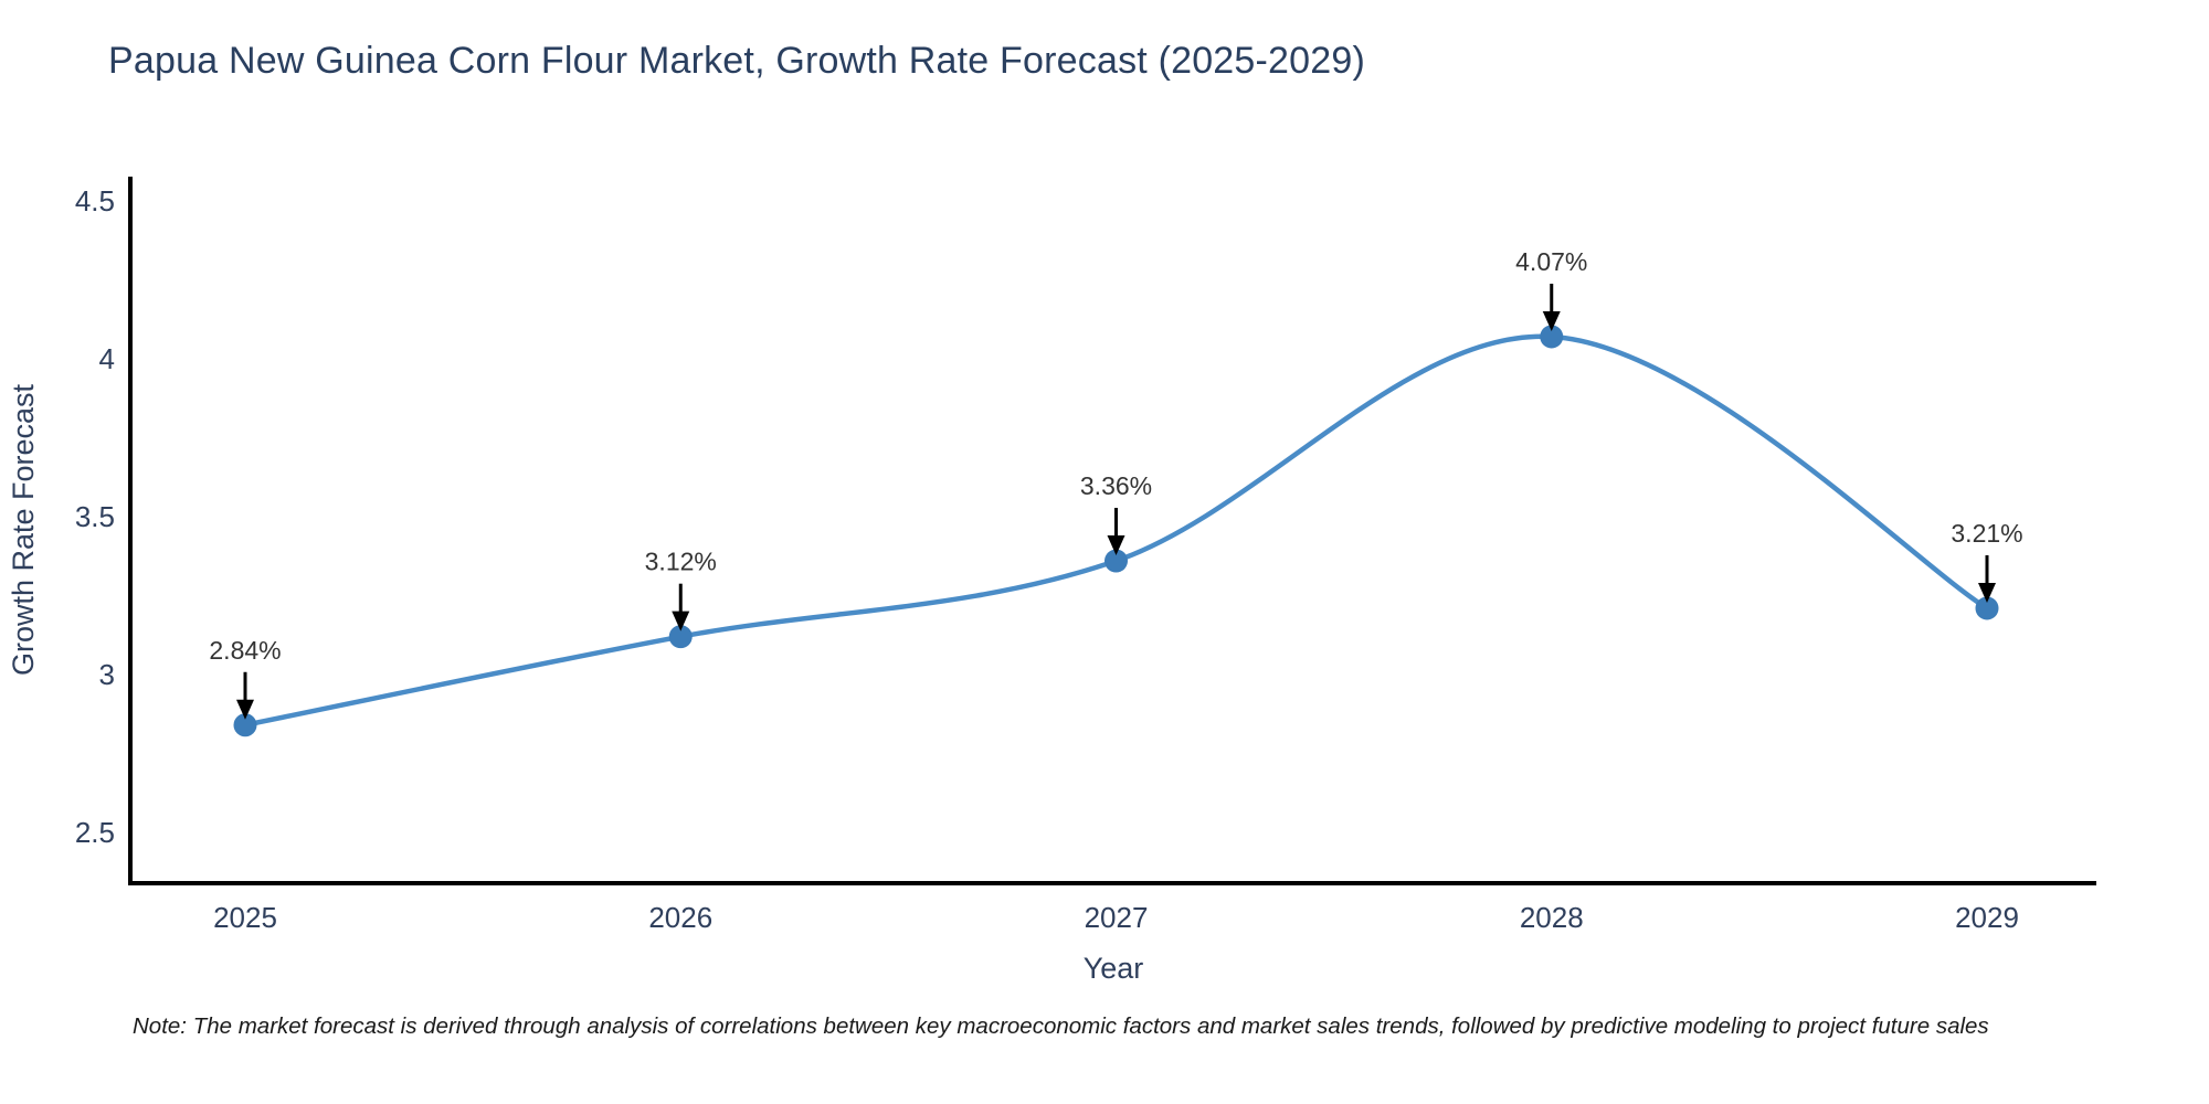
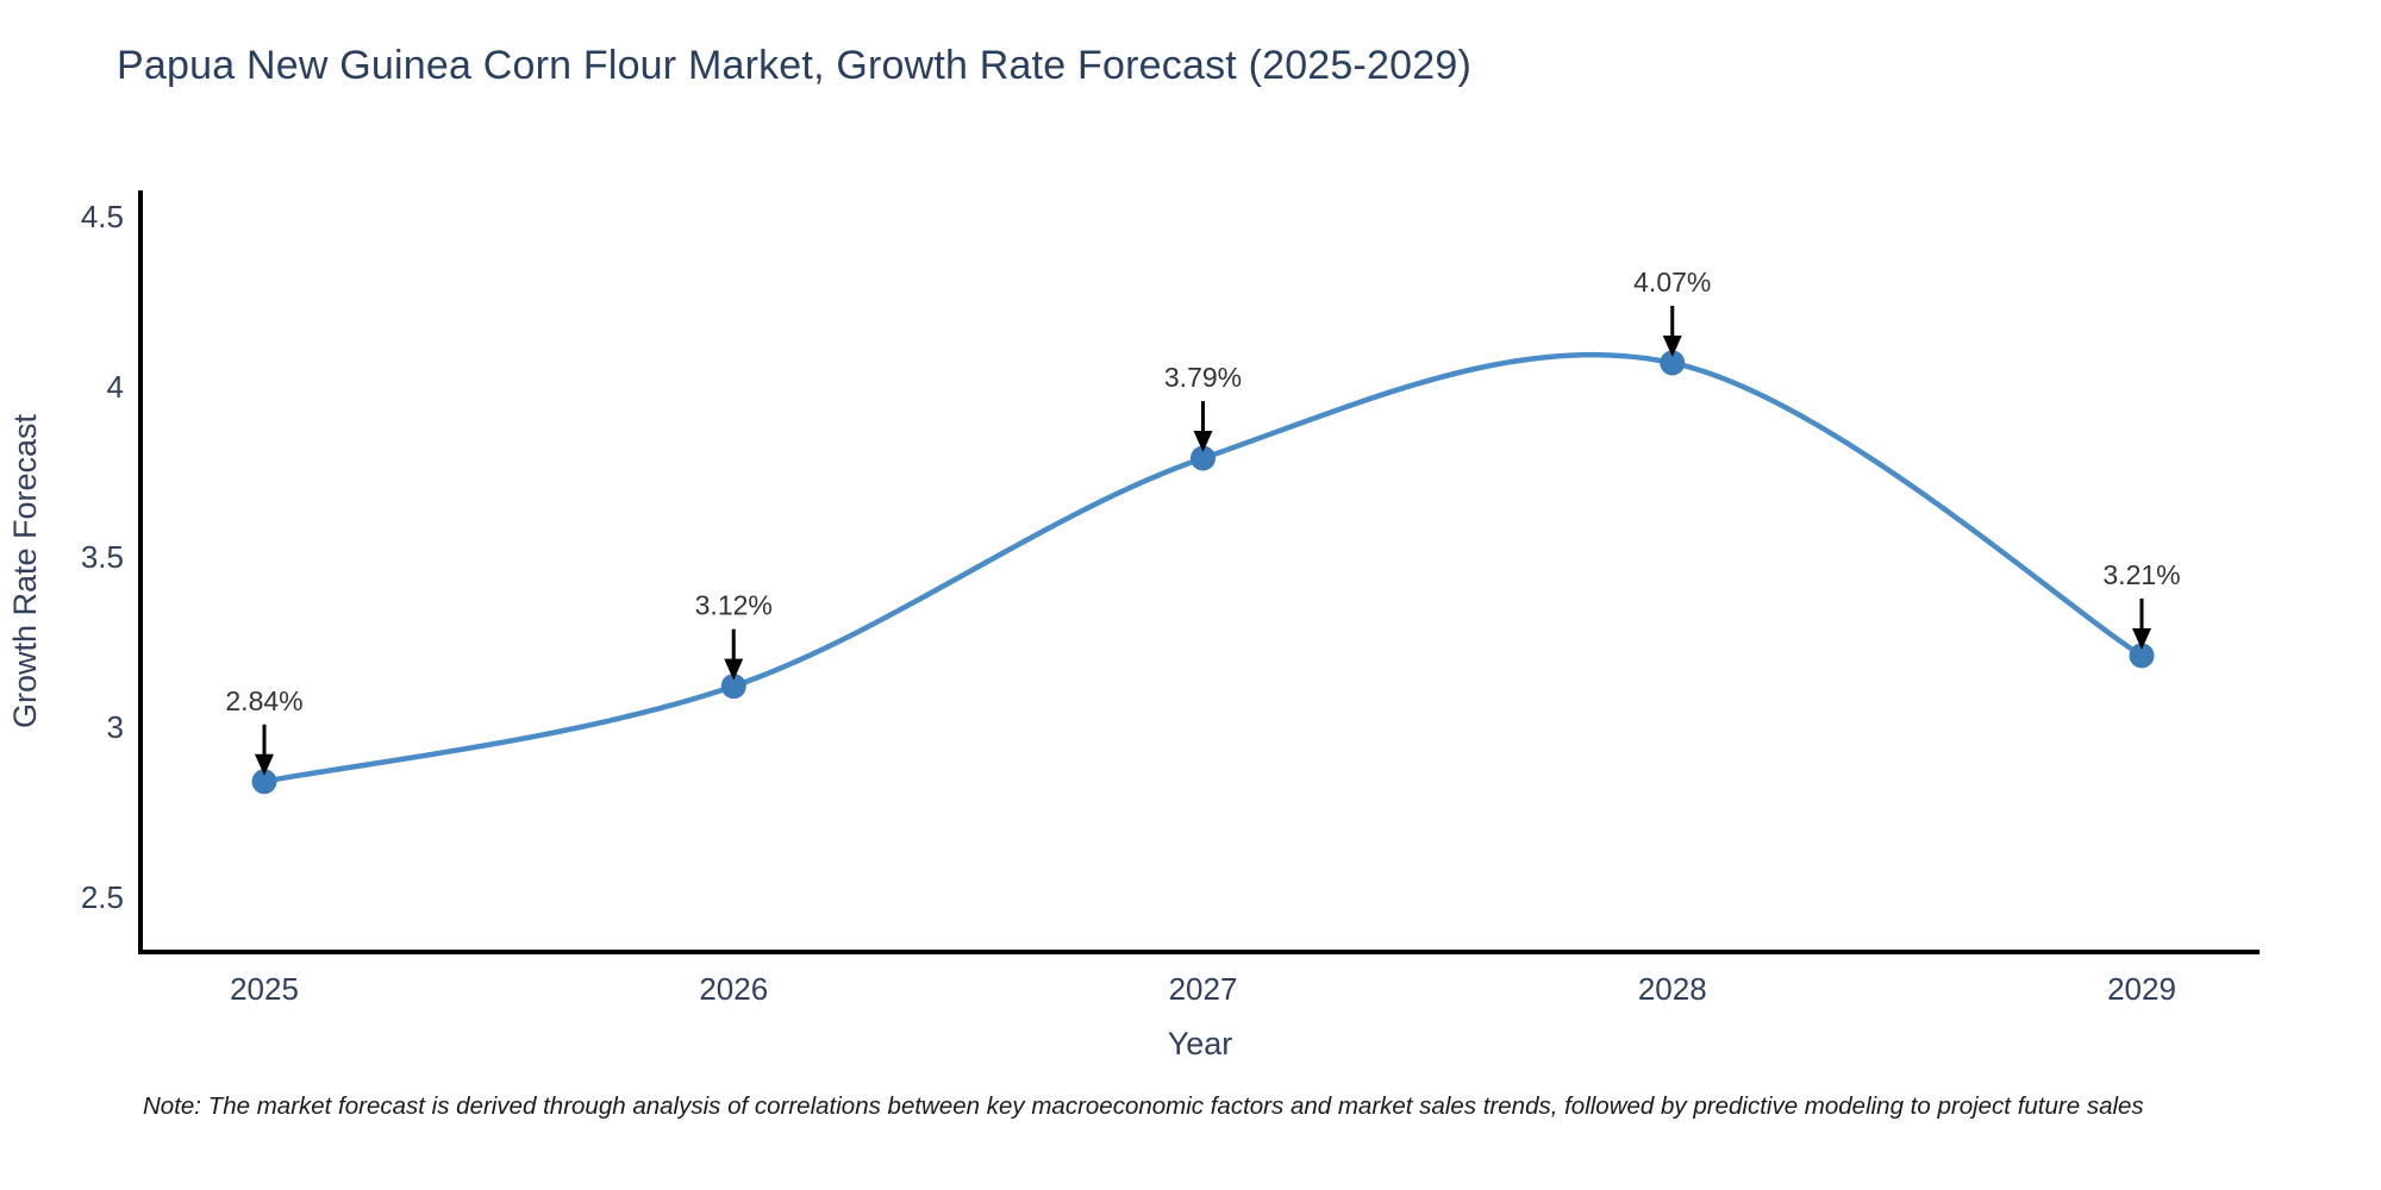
2027: 3.36% -> 3.79%
